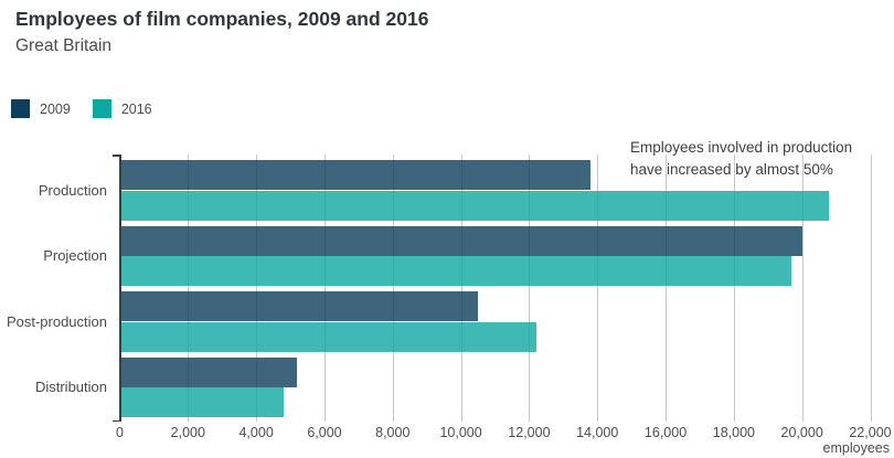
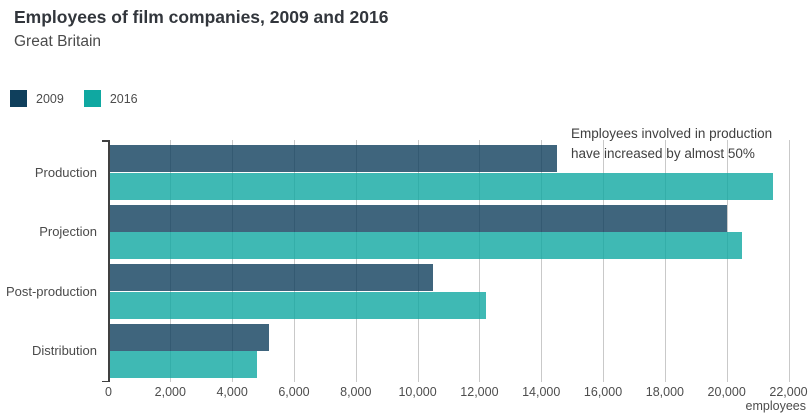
2009/Production: 13800 -> 14500
2016/Production: 20800 -> 21500
2016/Projection: 19700 -> 20500
